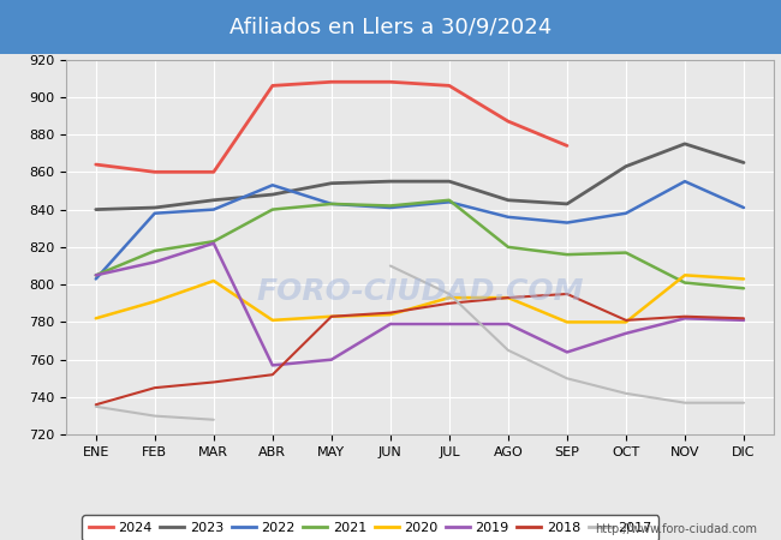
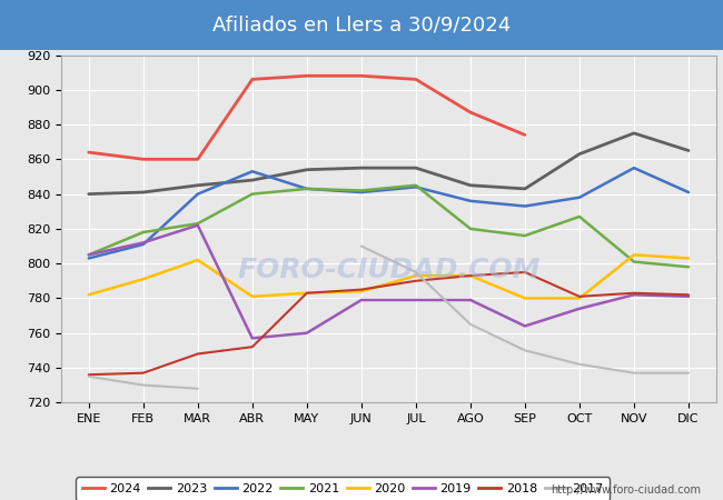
2022/FEB: 838 -> 811
2018/FEB: 745 -> 737
2021/OCT: 817 -> 827
